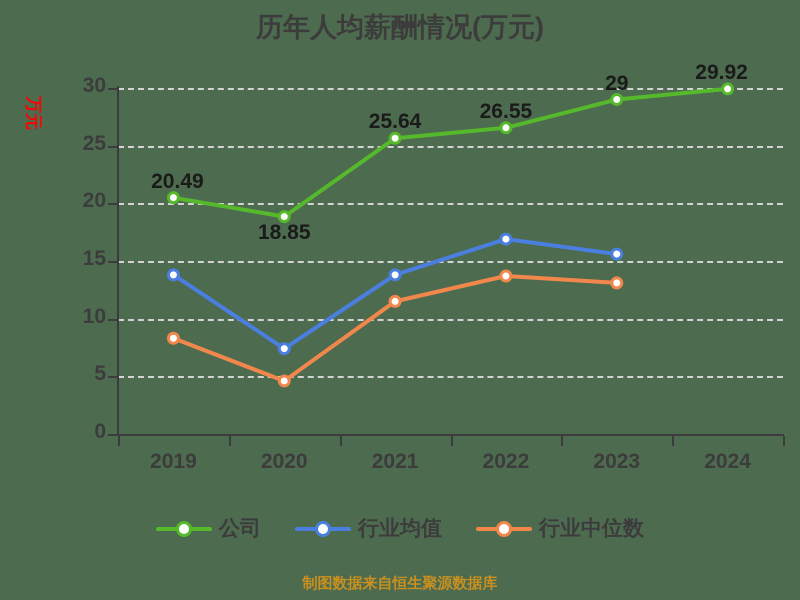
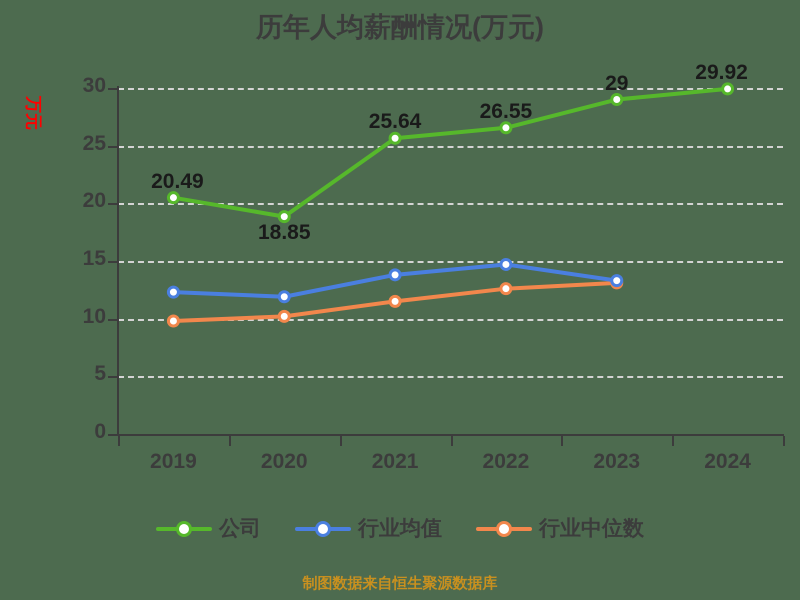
行业均值/2019: 13.8 -> 12.3
行业中位数/2019: 8.3 -> 9.8
行业均值/2020: 7.4 -> 11.9
行业中位数/2020: 4.6 -> 10.2
行业均值/2022: 16.9 -> 14.7
行业中位数/2022: 13.7 -> 12.6
行业均值/2023: 15.6 -> 13.3
